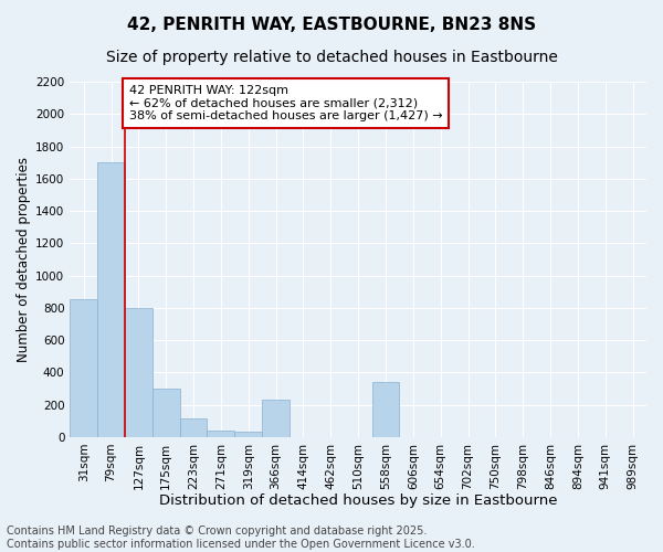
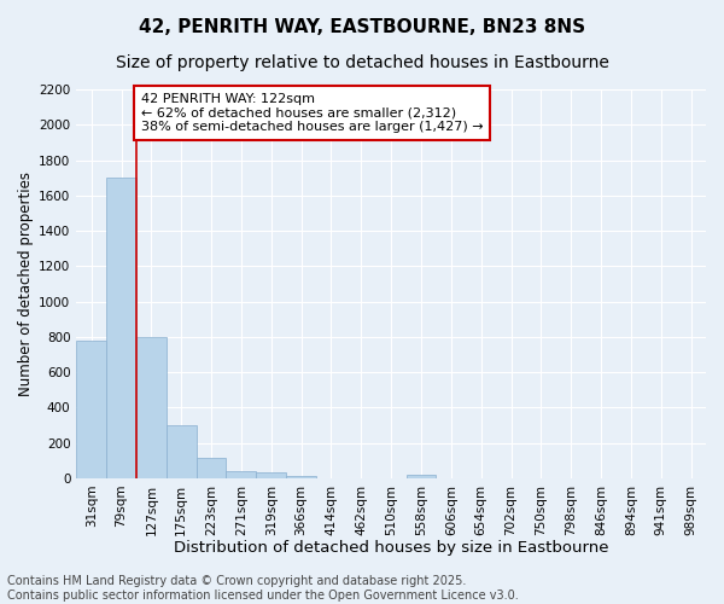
31sqm: 850 -> 780
366sqm: 230 -> 10
558sqm: 340 -> 20
